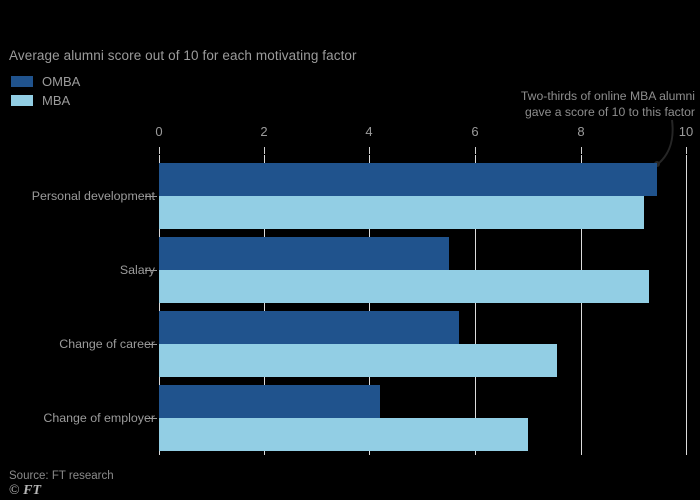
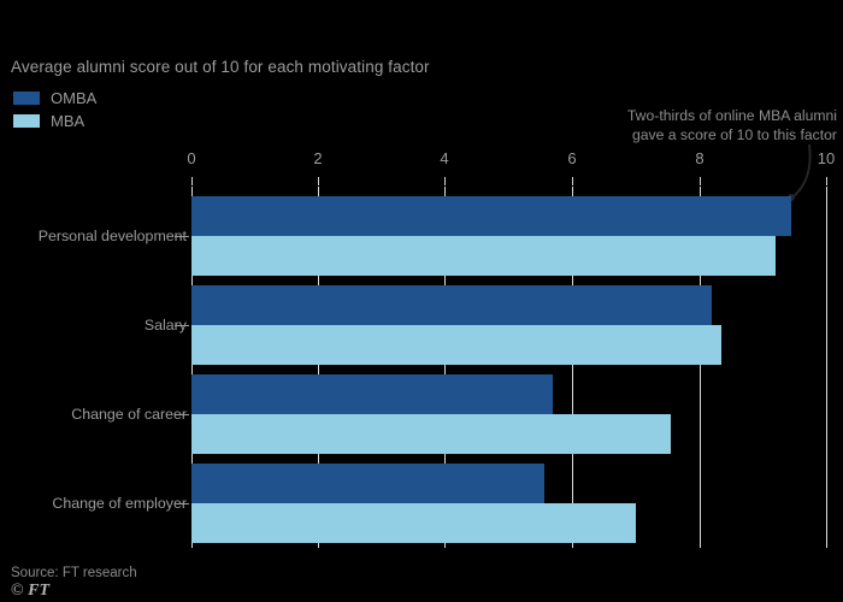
OMBA/Salary: 5.5 -> 8.2
MBA/Salary: 9.3 -> 8.3
OMBA/Change of employer: 4.2 -> 5.5
